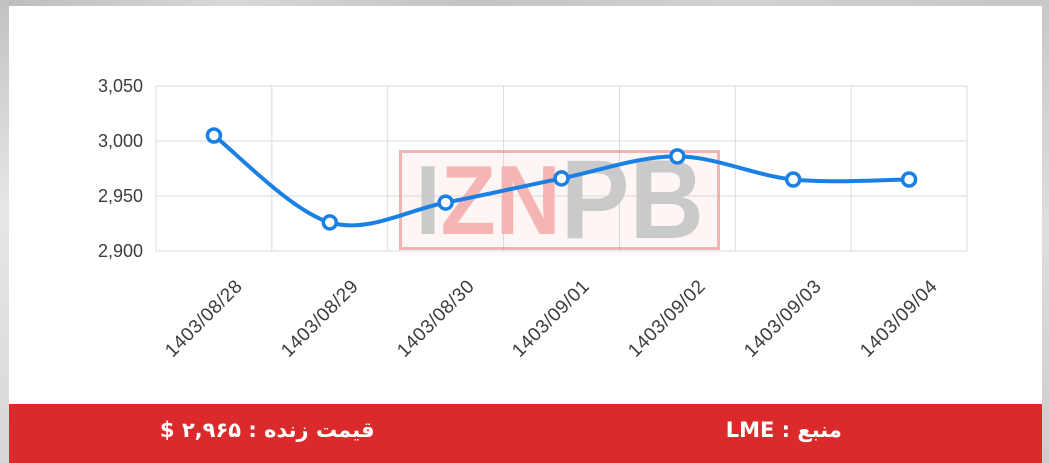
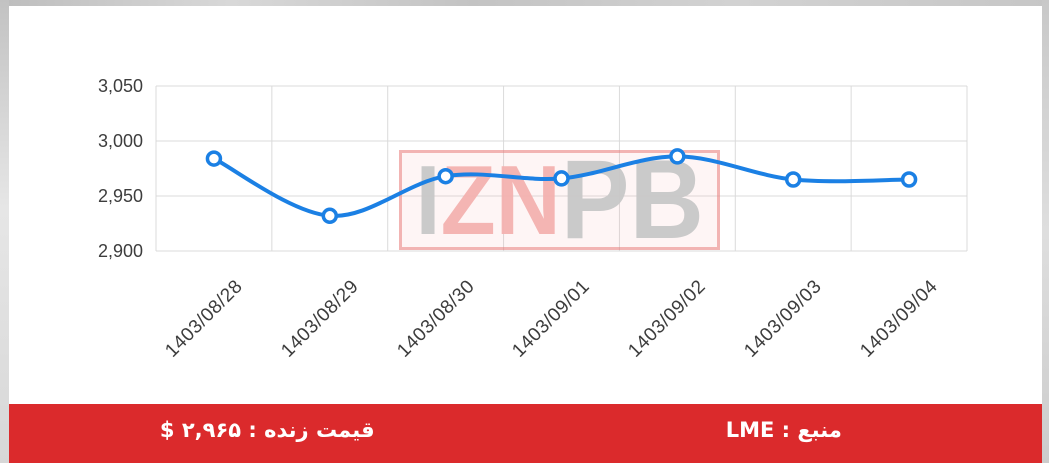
1403/08/28: 3005 -> 2984
1403/08/29: 2926 -> 2932
1403/08/30: 2944 -> 2968
